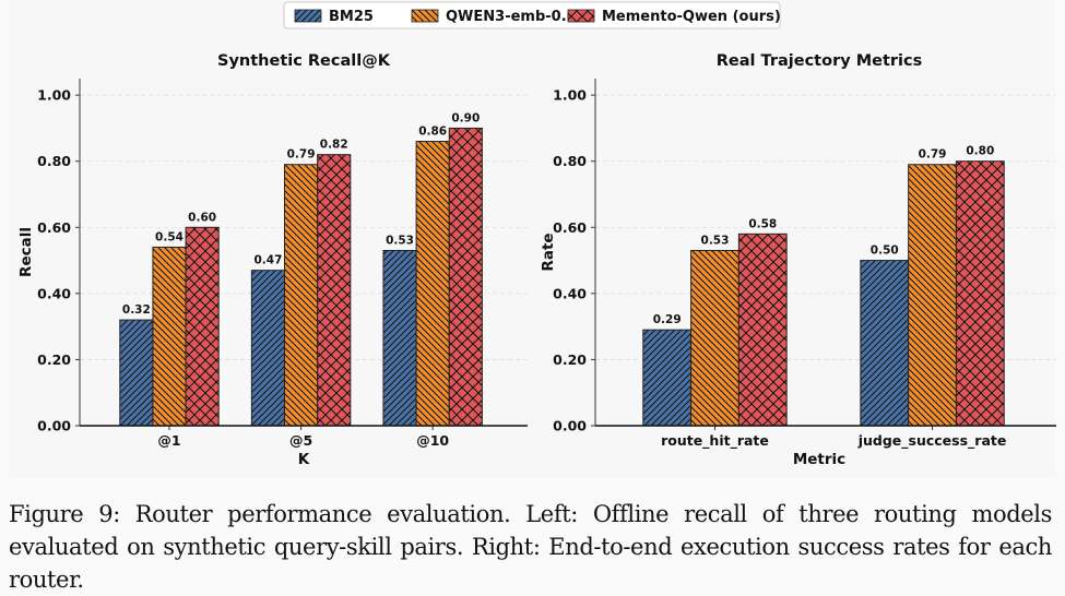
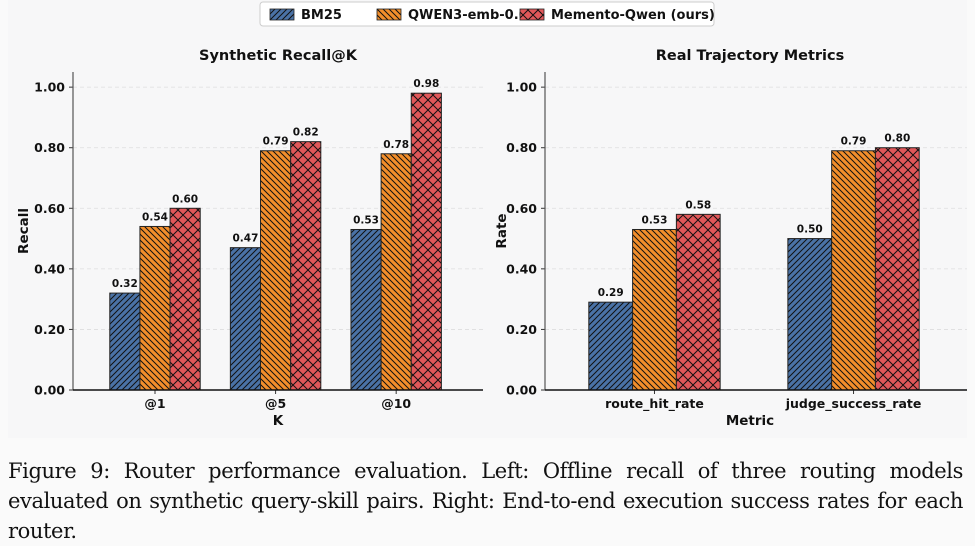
Synthetic Recall@K/QWEN3-emb-0.6B/@10: 0.86 -> 0.78
Synthetic Recall@K/Memento-Qwen (ours)/@10: 0.90 -> 0.98
